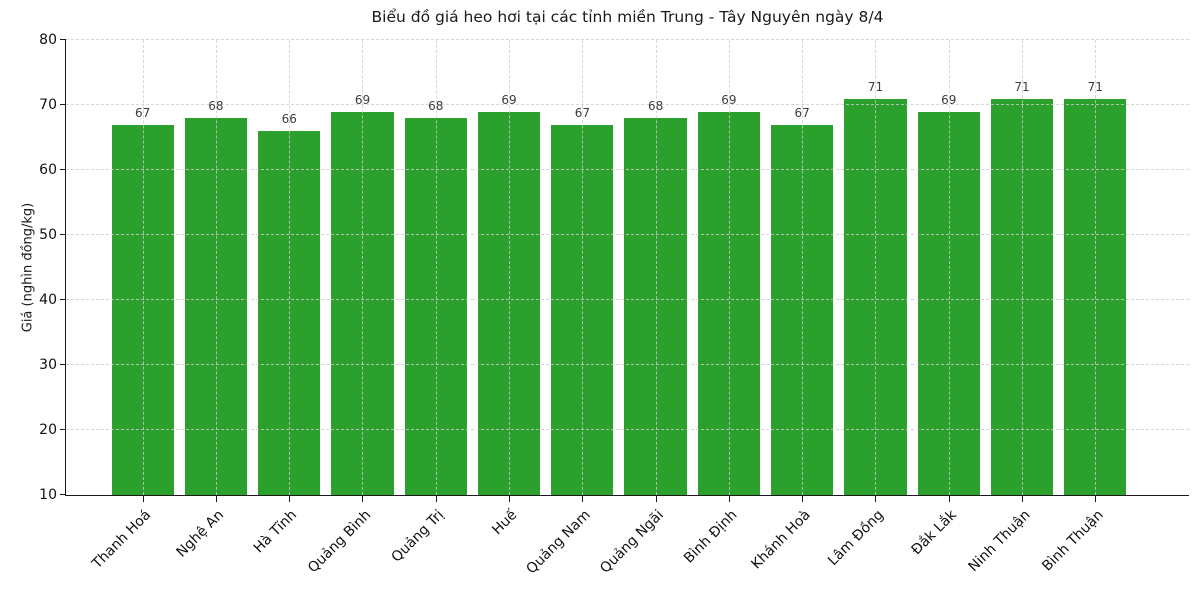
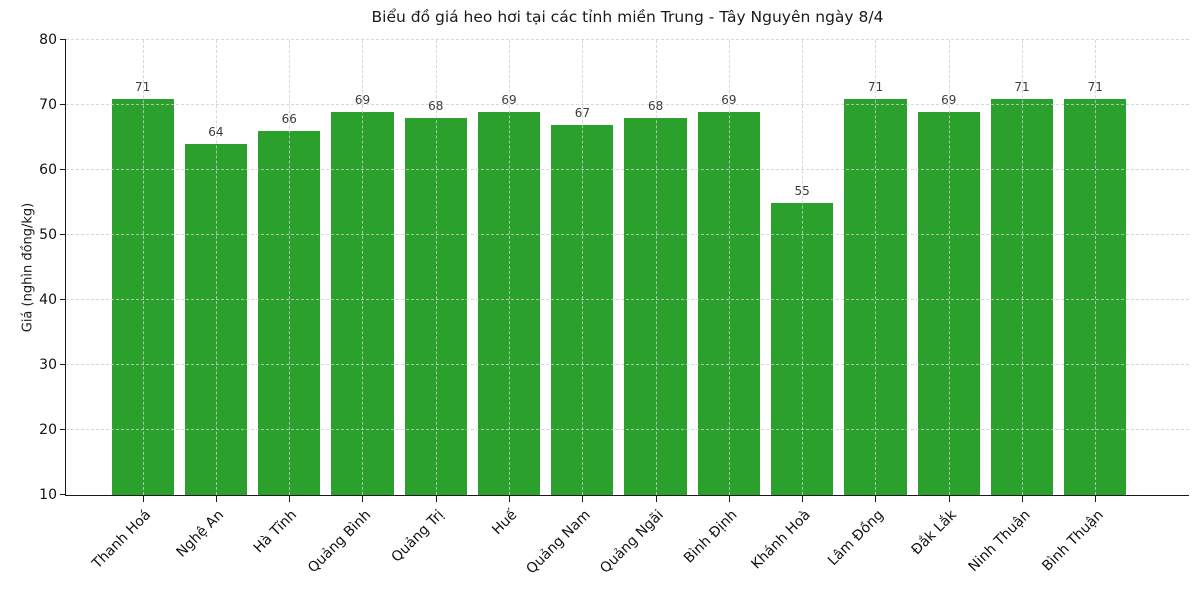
Thanh Hoá: 67 -> 71
Nghệ An: 68 -> 64
Khánh Hoà: 67 -> 55
